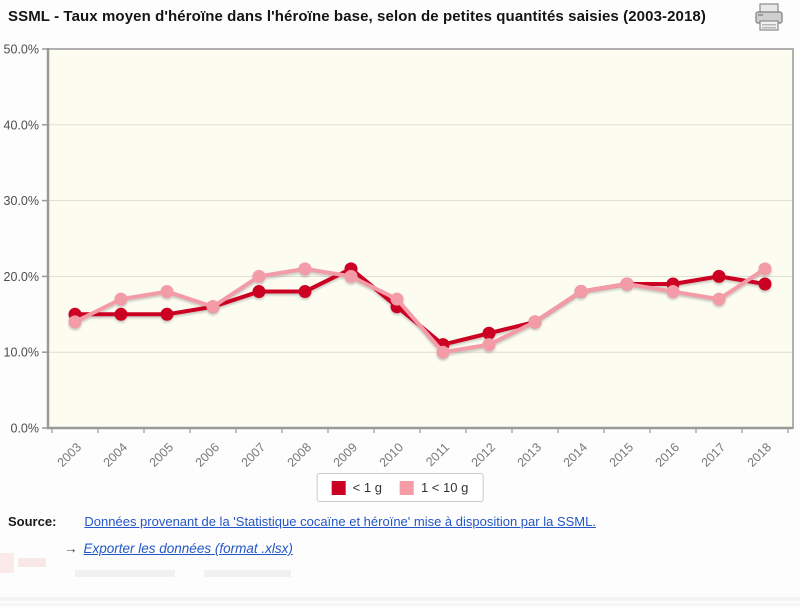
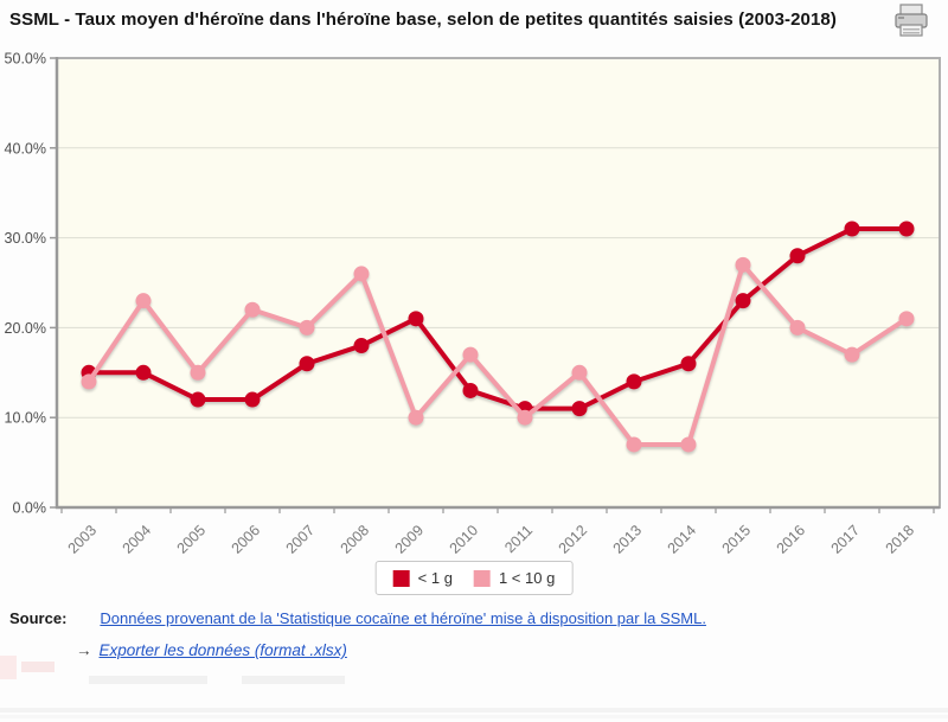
1 < 10 g/2004: 17% -> 23%
< 1 g/2005: 15% -> 12%
1 < 10 g/2005: 18% -> 15%
< 1 g/2006: 16% -> 12%
1 < 10 g/2006: 16% -> 22%
< 1 g/2007: 18% -> 16%
1 < 10 g/2008: 21% -> 26%
1 < 10 g/2009: 20% -> 10%
< 1 g/2010: 16% -> 13%
< 1 g/2012: 12% -> 11%
1 < 10 g/2012: 11% -> 15%
1 < 10 g/2013: 14% -> 7%
< 1 g/2014: 18% -> 16%
1 < 10 g/2014: 18% -> 7%
< 1 g/2015: 19% -> 23%
1 < 10 g/2015: 19% -> 27%
< 1 g/2016: 19% -> 28%
1 < 10 g/2016: 18% -> 20%
< 1 g/2017: 20% -> 31%
< 1 g/2018: 19% -> 31%
